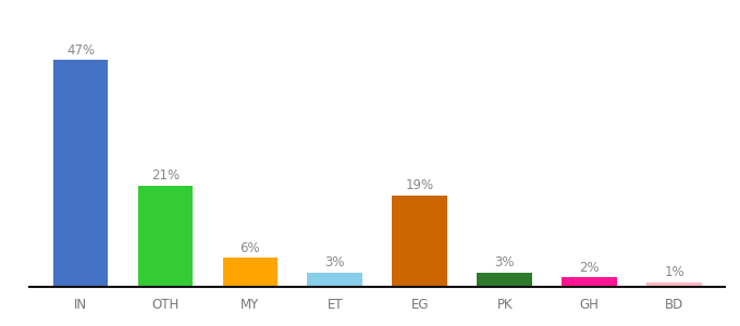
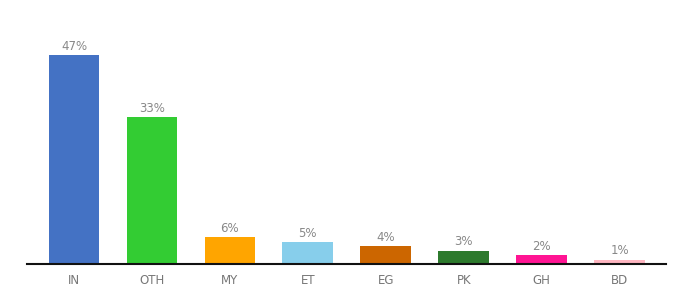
OTH: 21% -> 33%
ET: 3% -> 5%
EG: 19% -> 4%
